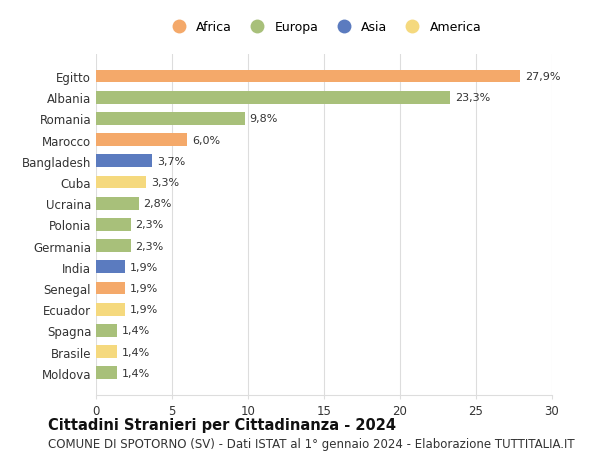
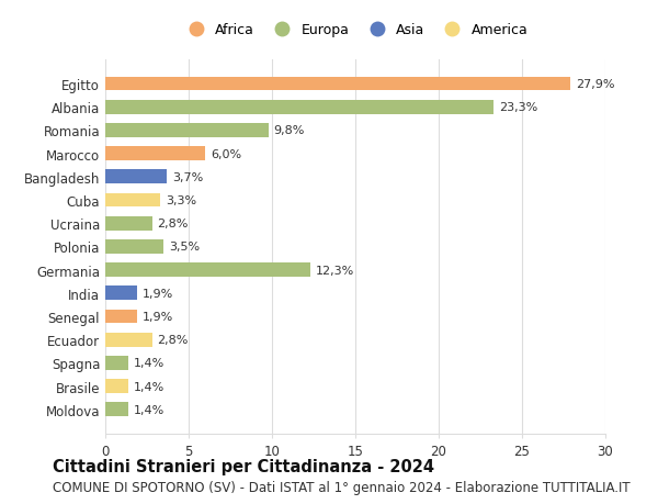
Polonia: 2,3% -> 3,5%
Germania: 2,3% -> 12,3%
Ecuador: 1,9% -> 2,8%
